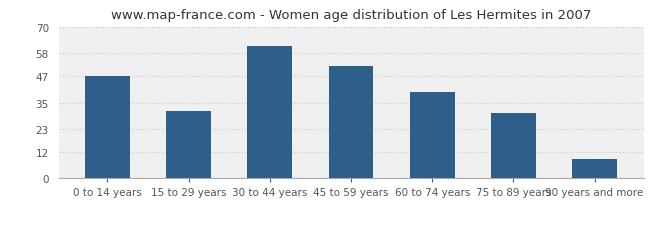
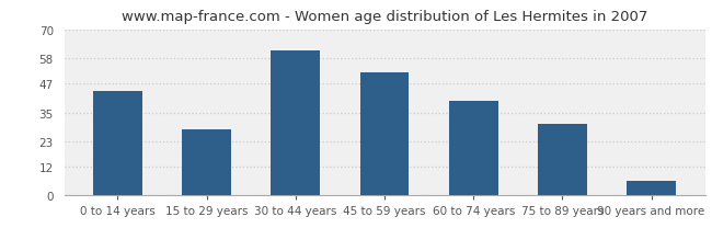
0 to 14 years: 47 -> 44
15 to 29 years: 31 -> 28
90 years and more: 9 -> 6
